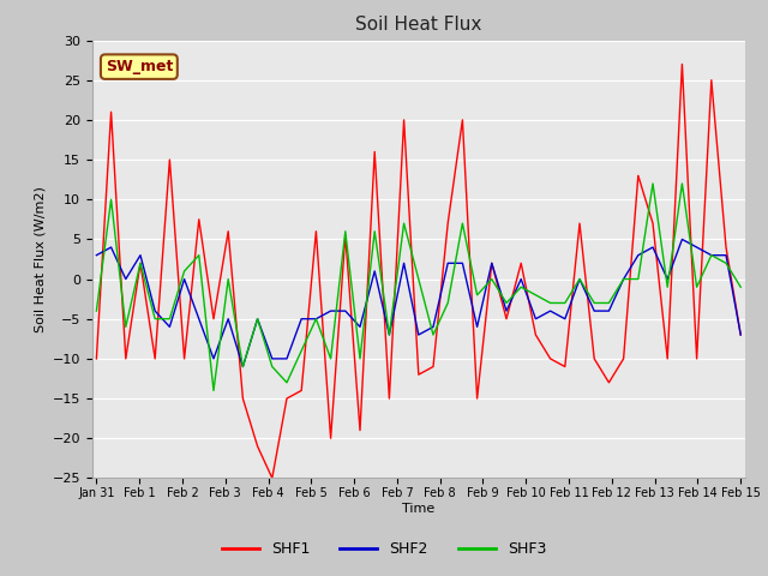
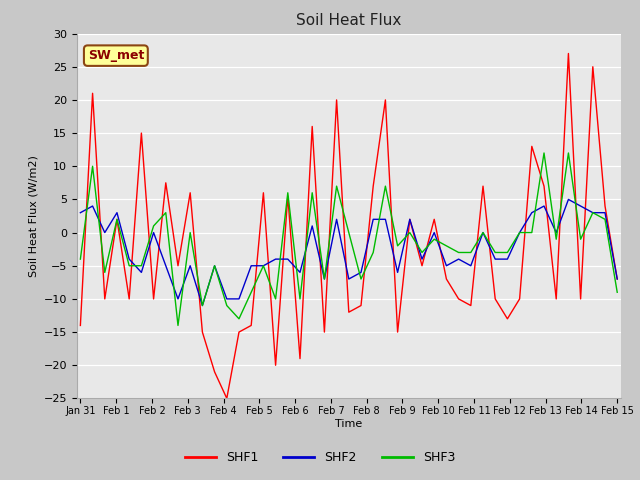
SHF1/Jan 31: -10.0 -> -14.0
SHF3/Feb 15: -1 -> -9
